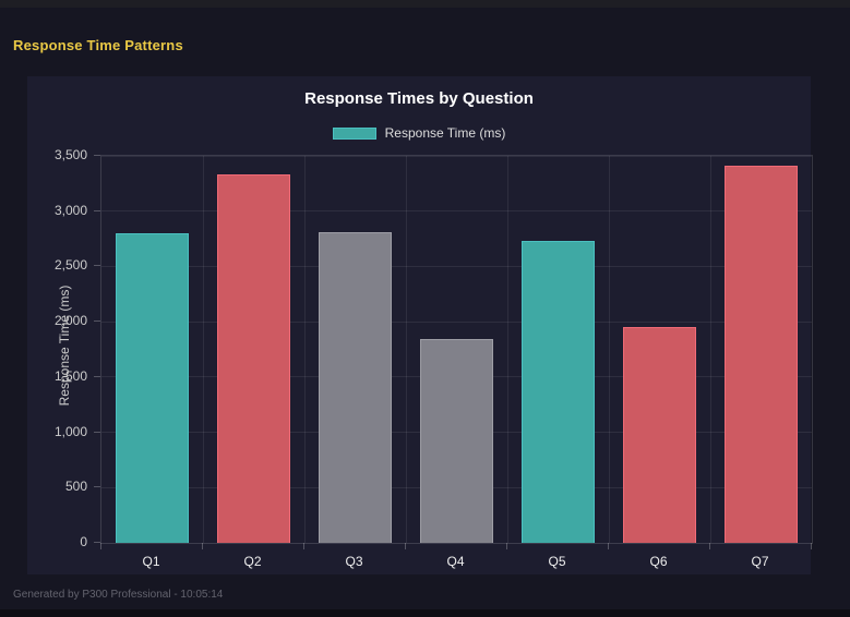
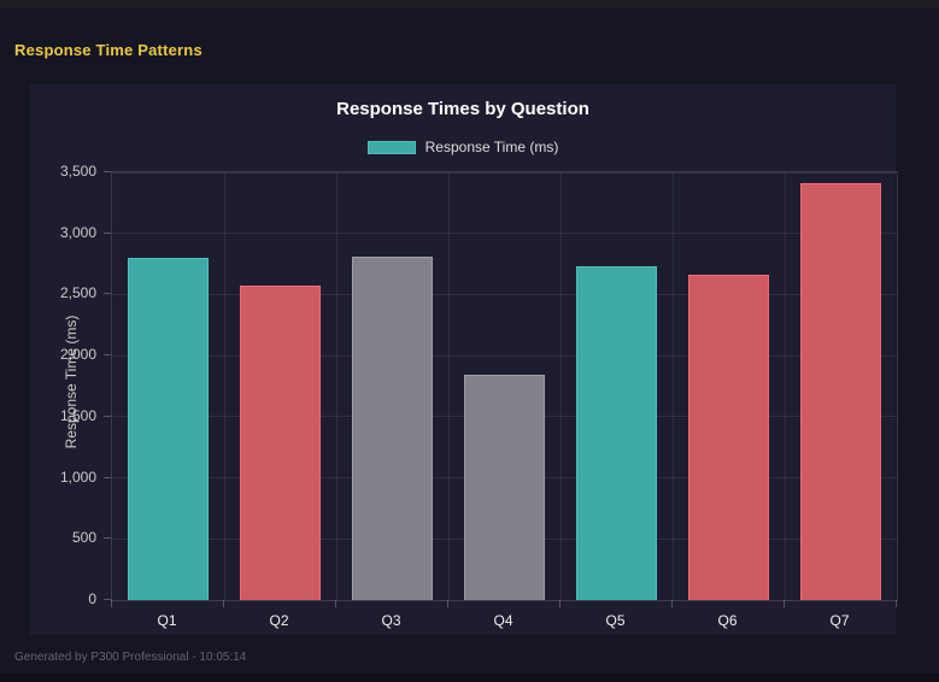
Q2: 3330 -> 2570
Q6: 1950 -> 2660
